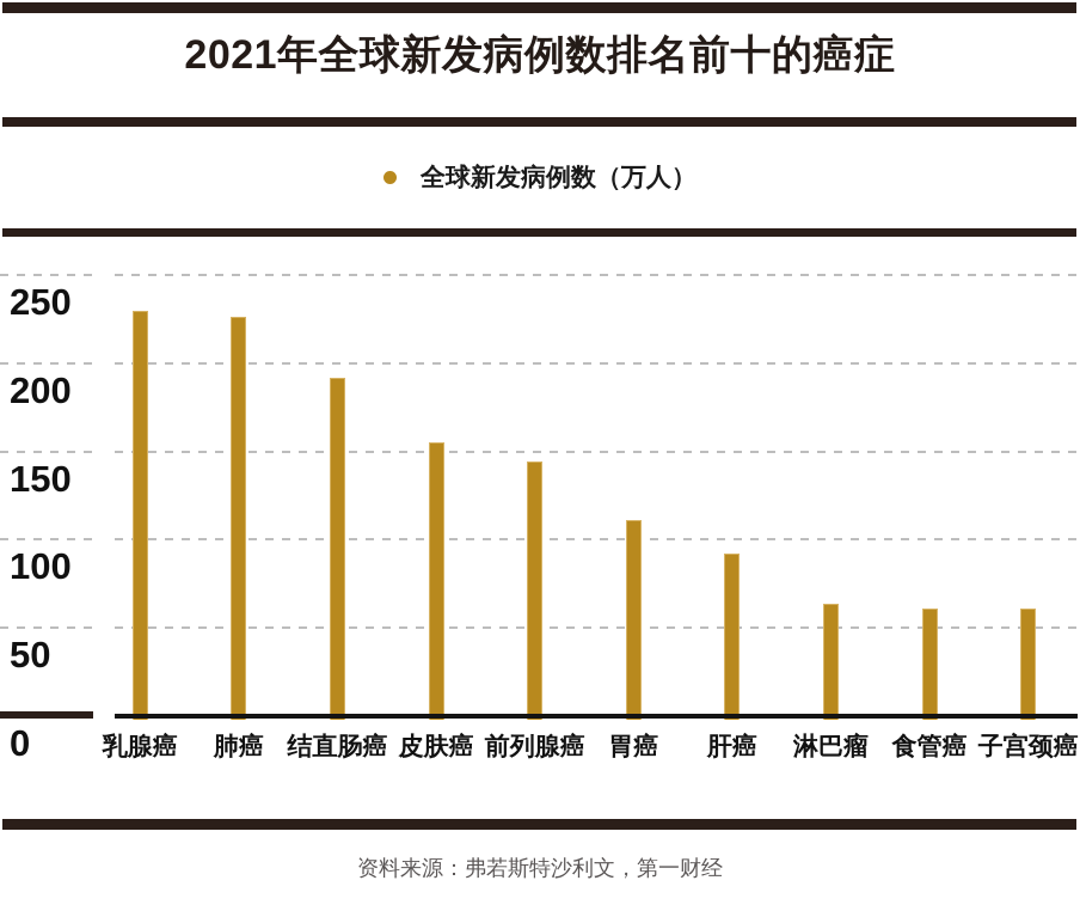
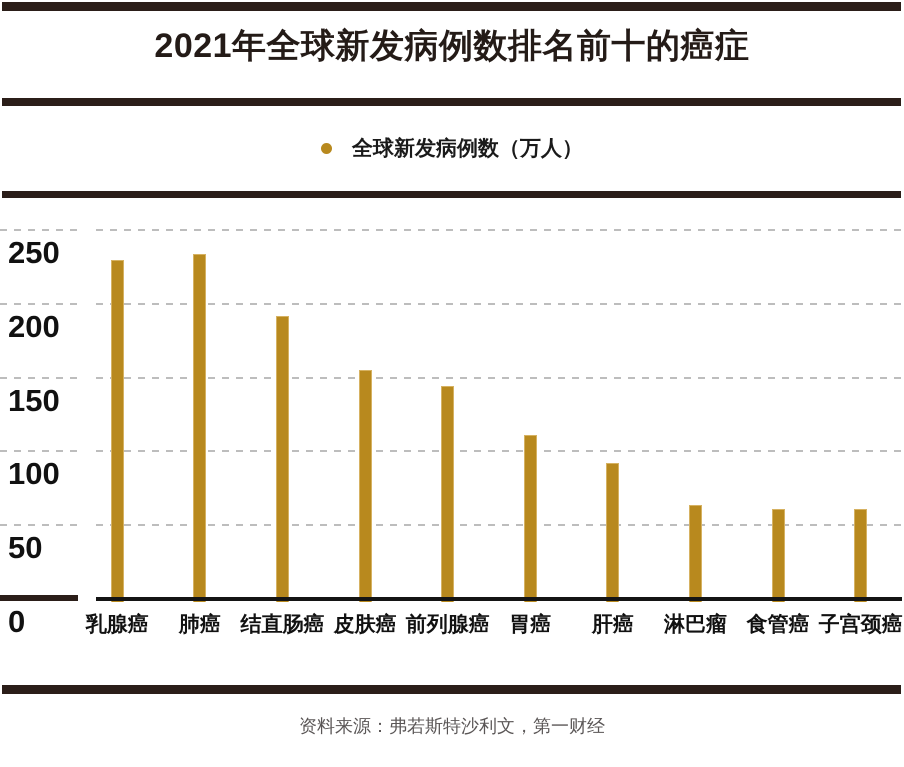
肺癌: 226 -> 234
